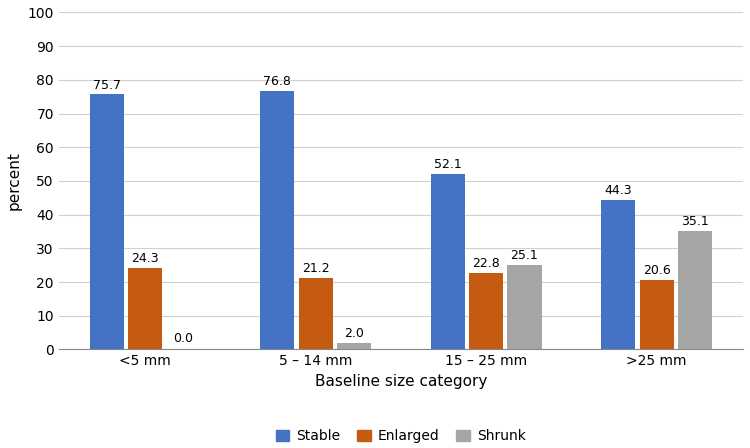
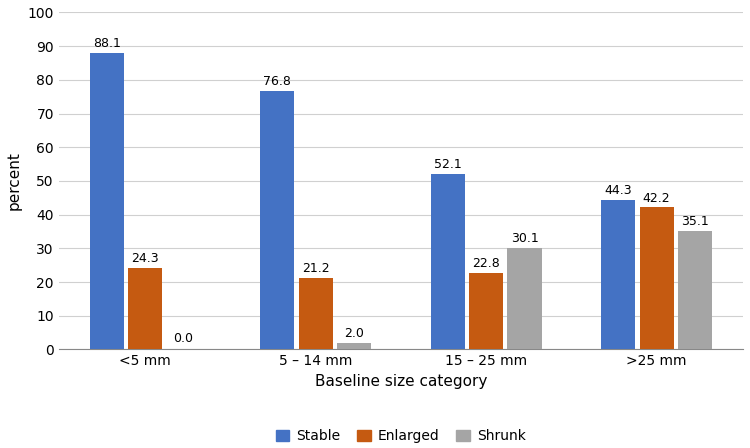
Stable/<5 mm: 75.7 -> 88.1
Shrunk/15 – 25 mm: 25.1 -> 30.1
Enlarged/>25 mm: 20.6 -> 42.2
